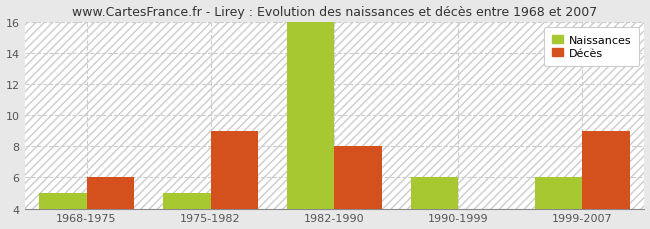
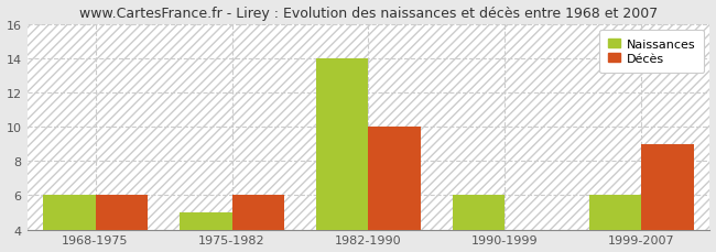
Naissances/1968-1975: 5 -> 6
Décès/1975-1982: 9 -> 6
Naissances/1982-1990: 16 -> 14
Décès/1982-1990: 8 -> 10
